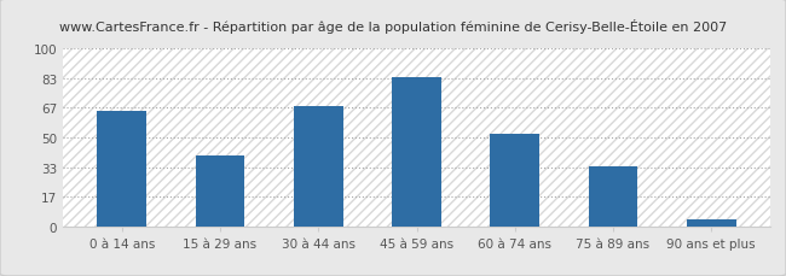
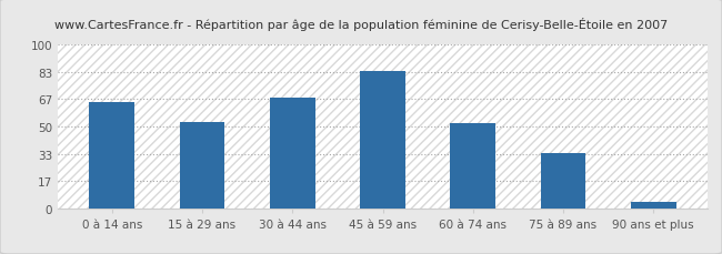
15 à 29 ans: 40 -> 53
